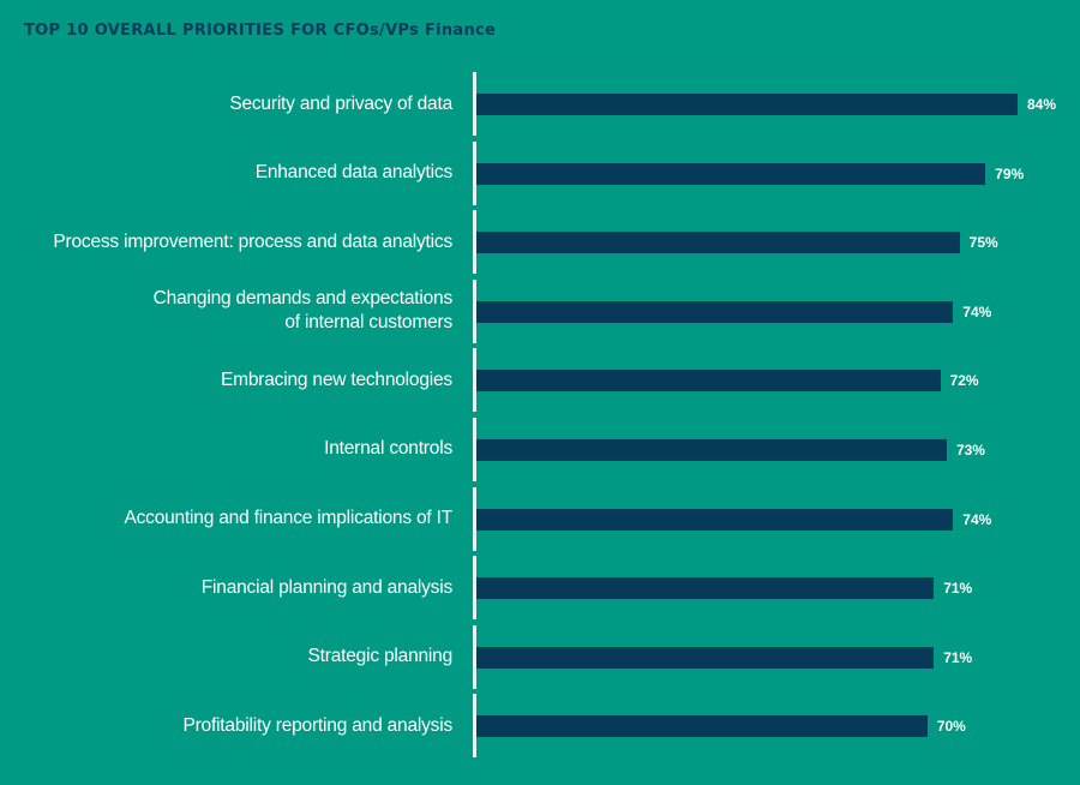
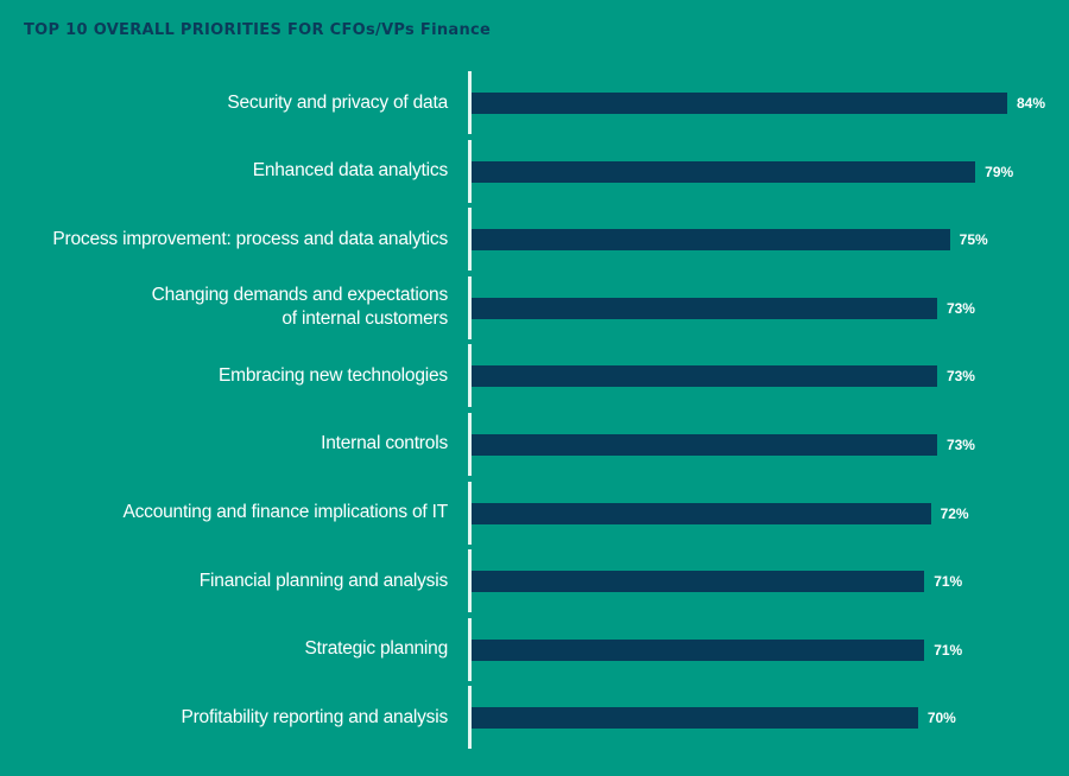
Changing demands and expectations of internal customers: 74% -> 73%
Embracing new technologies: 72% -> 73%
Accounting and finance implications of IT: 74% -> 72%
